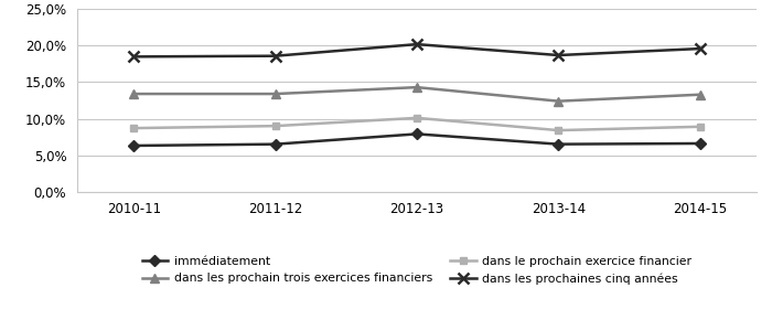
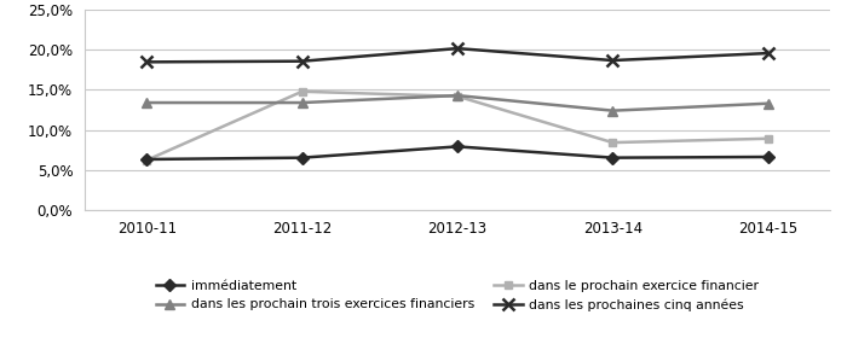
dans le prochain exercice financier/2010-11: 8,7% -> 6,2%
dans le prochain exercice financier/2011-12: 9,0% -> 14,8%
dans le prochain exercice financier/2012-13: 10,1% -> 14,2%
